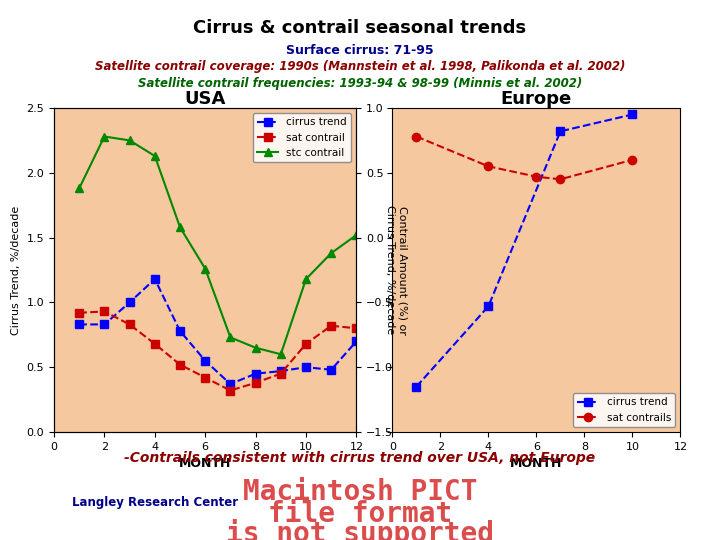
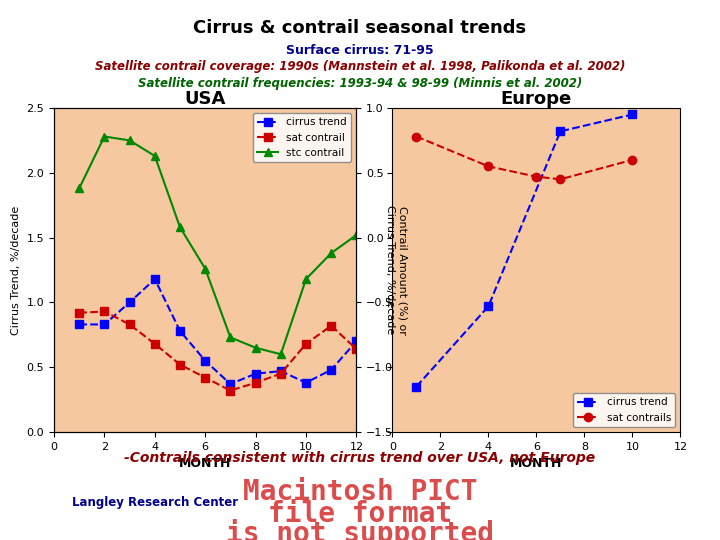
USA/cirrus trend/10: 0.50 -> 0.38
USA/sat contrail/12: 0.80 -> 0.64
